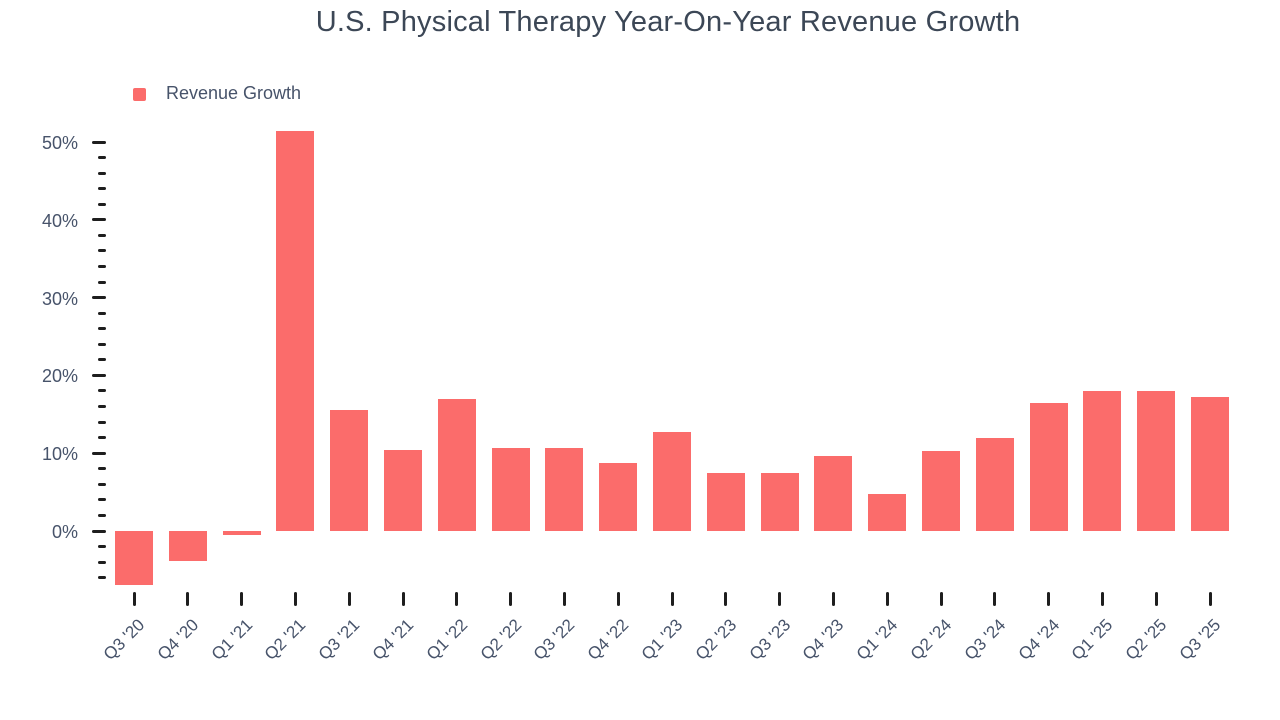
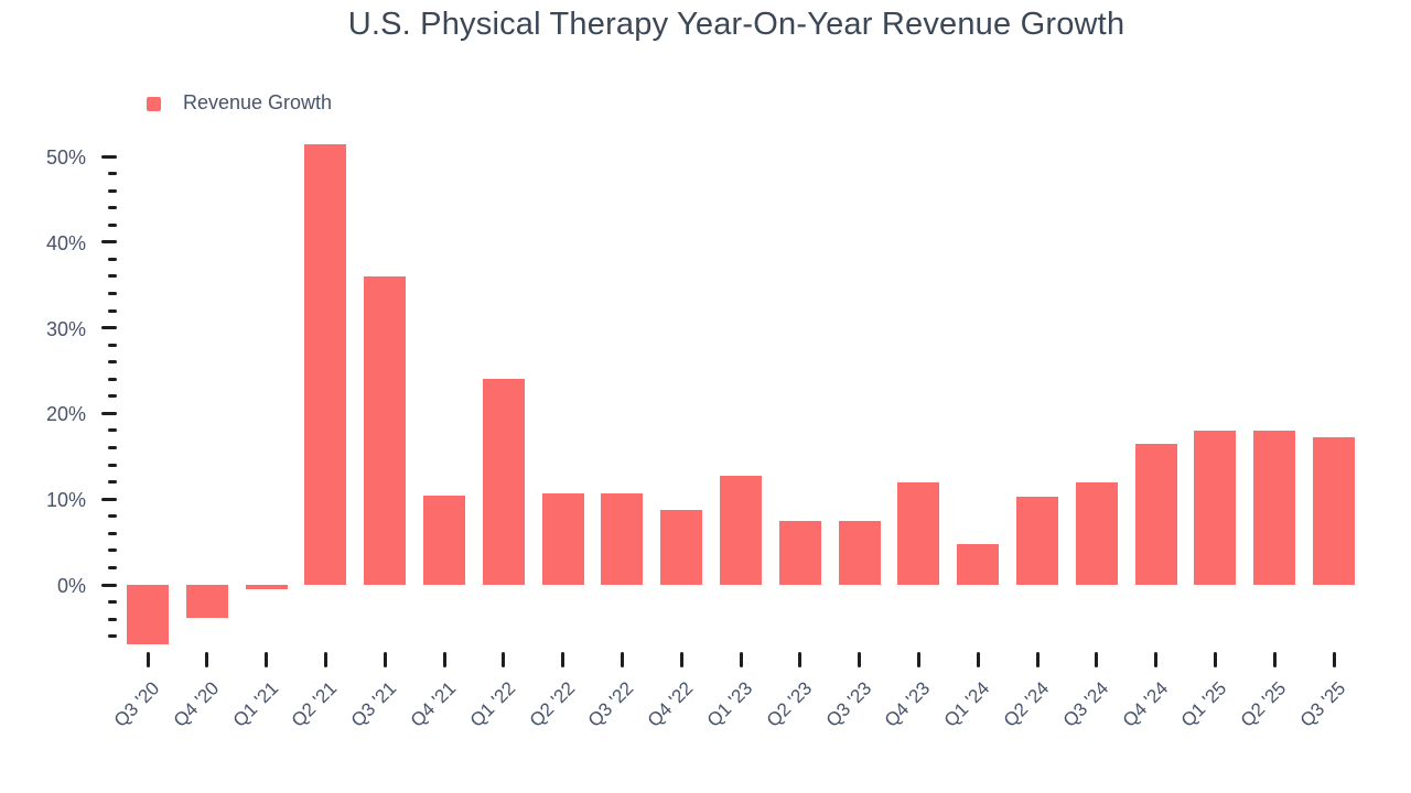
Q3 '21: 16% -> 36%
Q1 '22: 17% -> 24%
Q4 '23: 10% -> 12%
